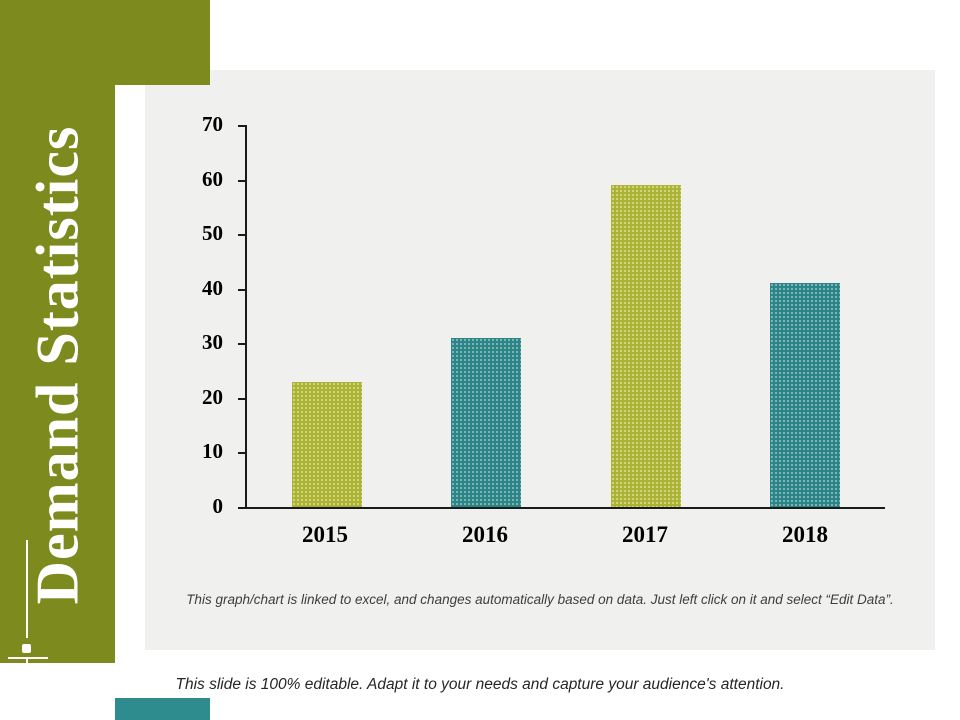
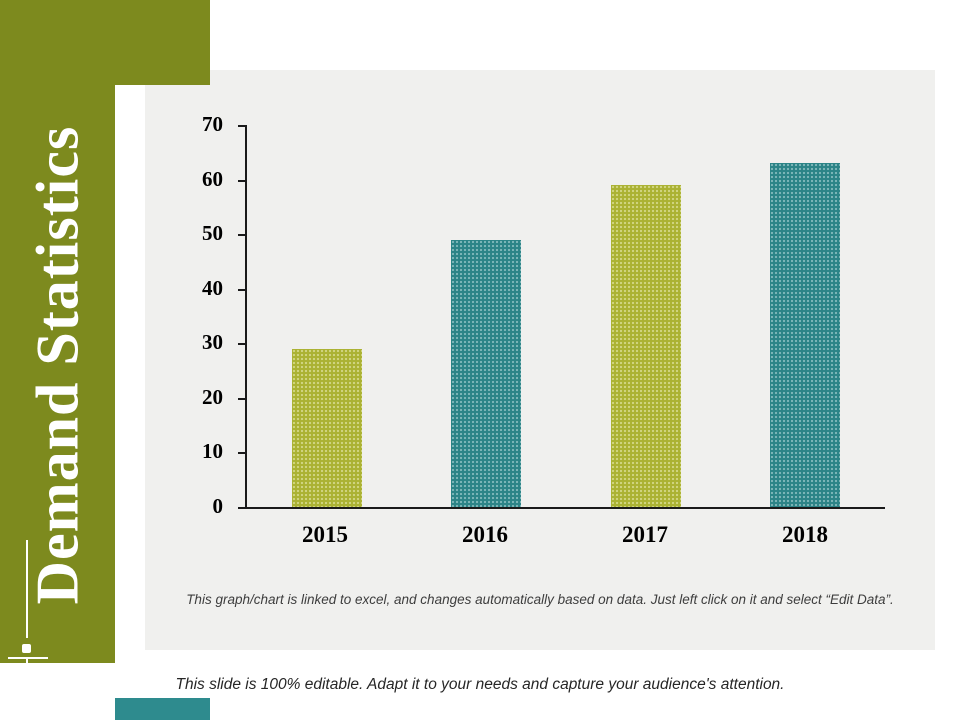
2015: 23 -> 29
2016: 31 -> 49
2018: 41 -> 63
